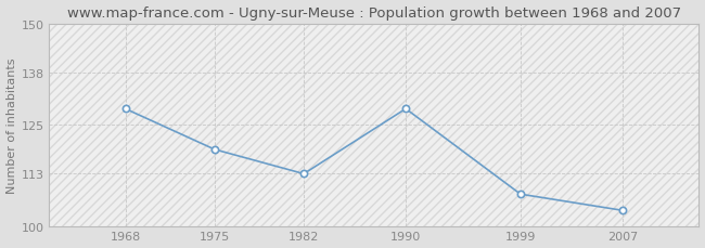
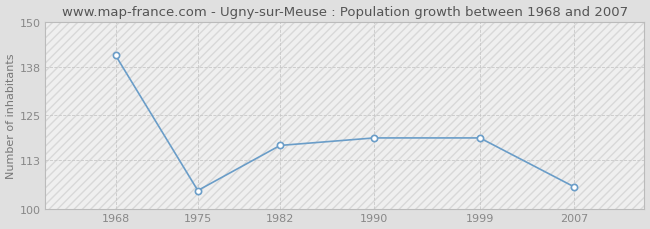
1968: 129 -> 141
1975: 119 -> 105
1982: 113 -> 117
1990: 129 -> 119
1999: 108 -> 119
2007: 104 -> 106
